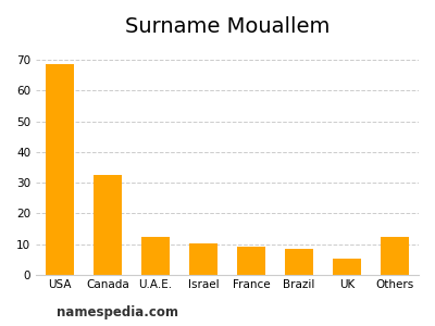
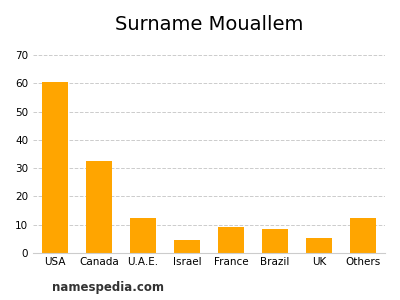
USA: 68.5 -> 60.5
Israel: 10.3 -> 4.5
